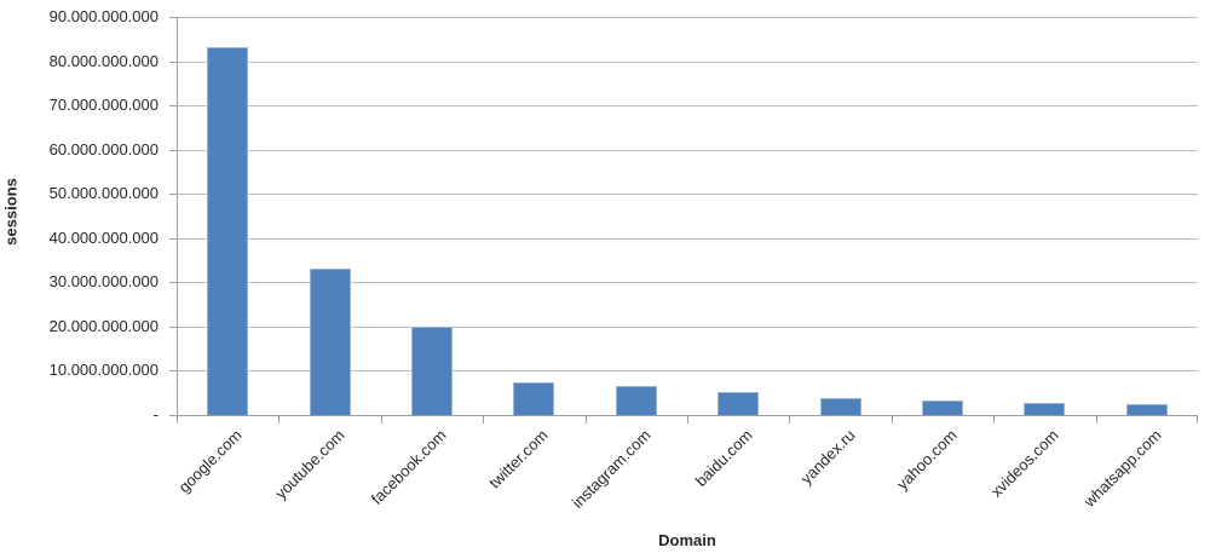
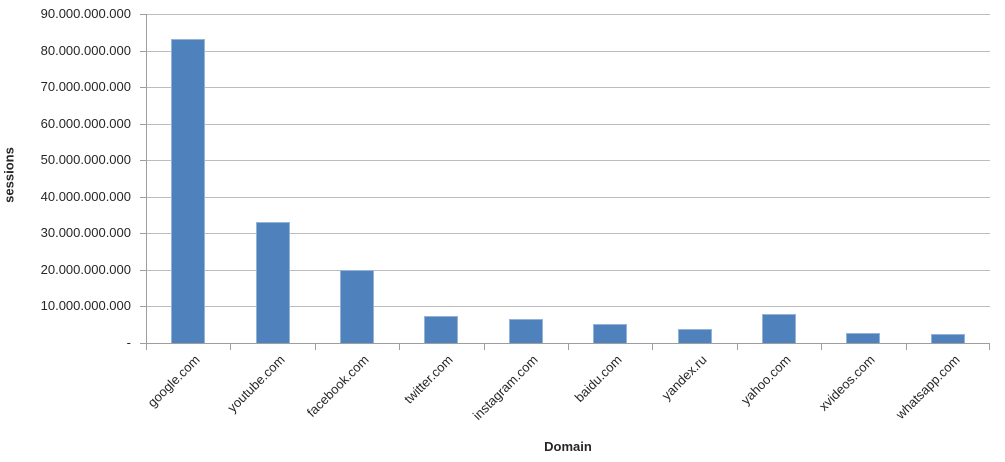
yahoo.com: 3000000000 -> 8000000000
